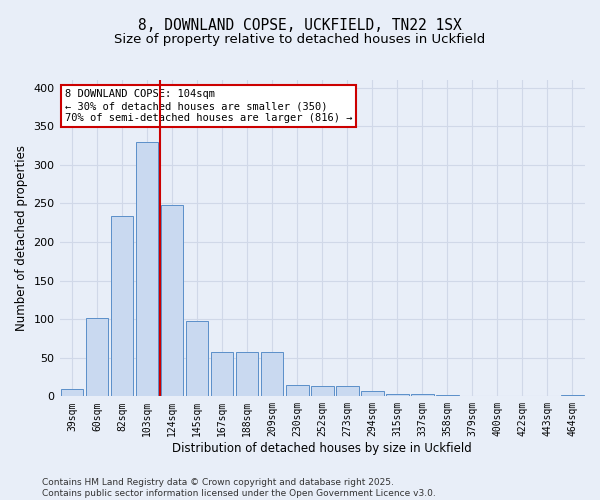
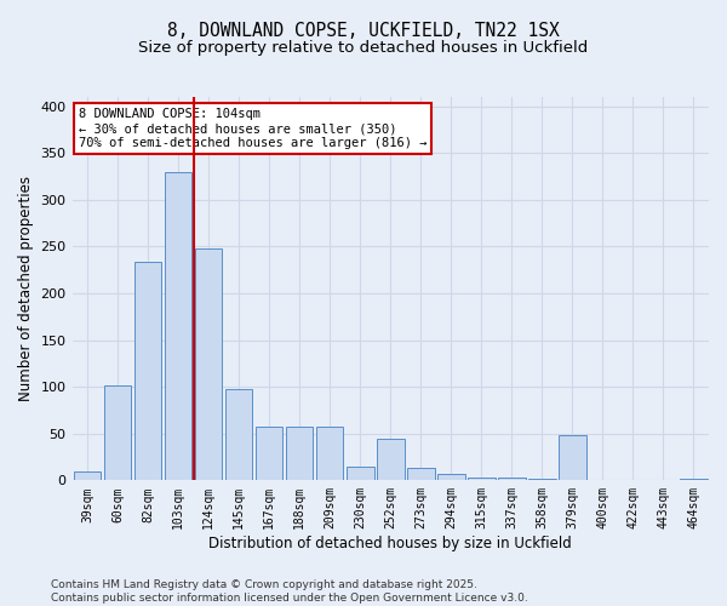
252sqm: 14 -> 44
379sqm: 1 -> 48
